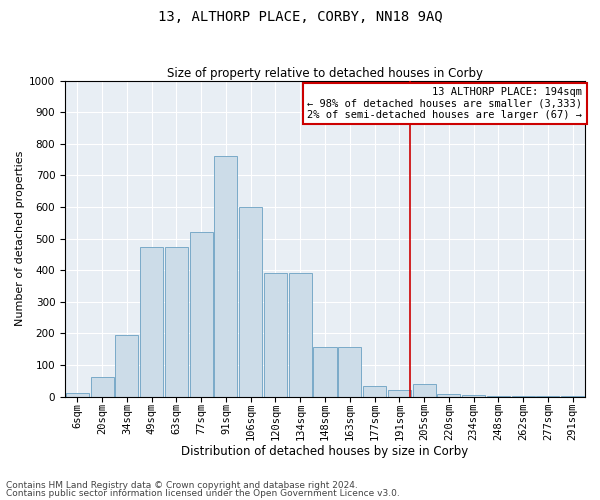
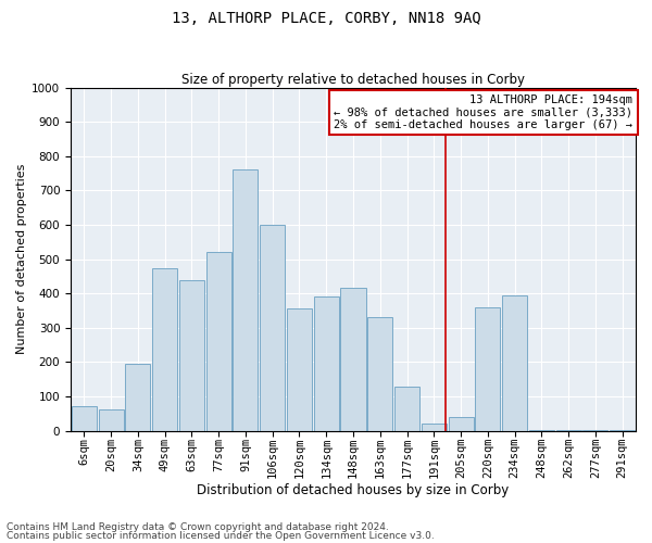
6sqm: 10 -> 70
63sqm: 475 -> 440
120sqm: 390 -> 355
148sqm: 158 -> 415
163sqm: 158 -> 330
177sqm: 35 -> 130
220sqm: 7 -> 360
234sqm: 5 -> 395
